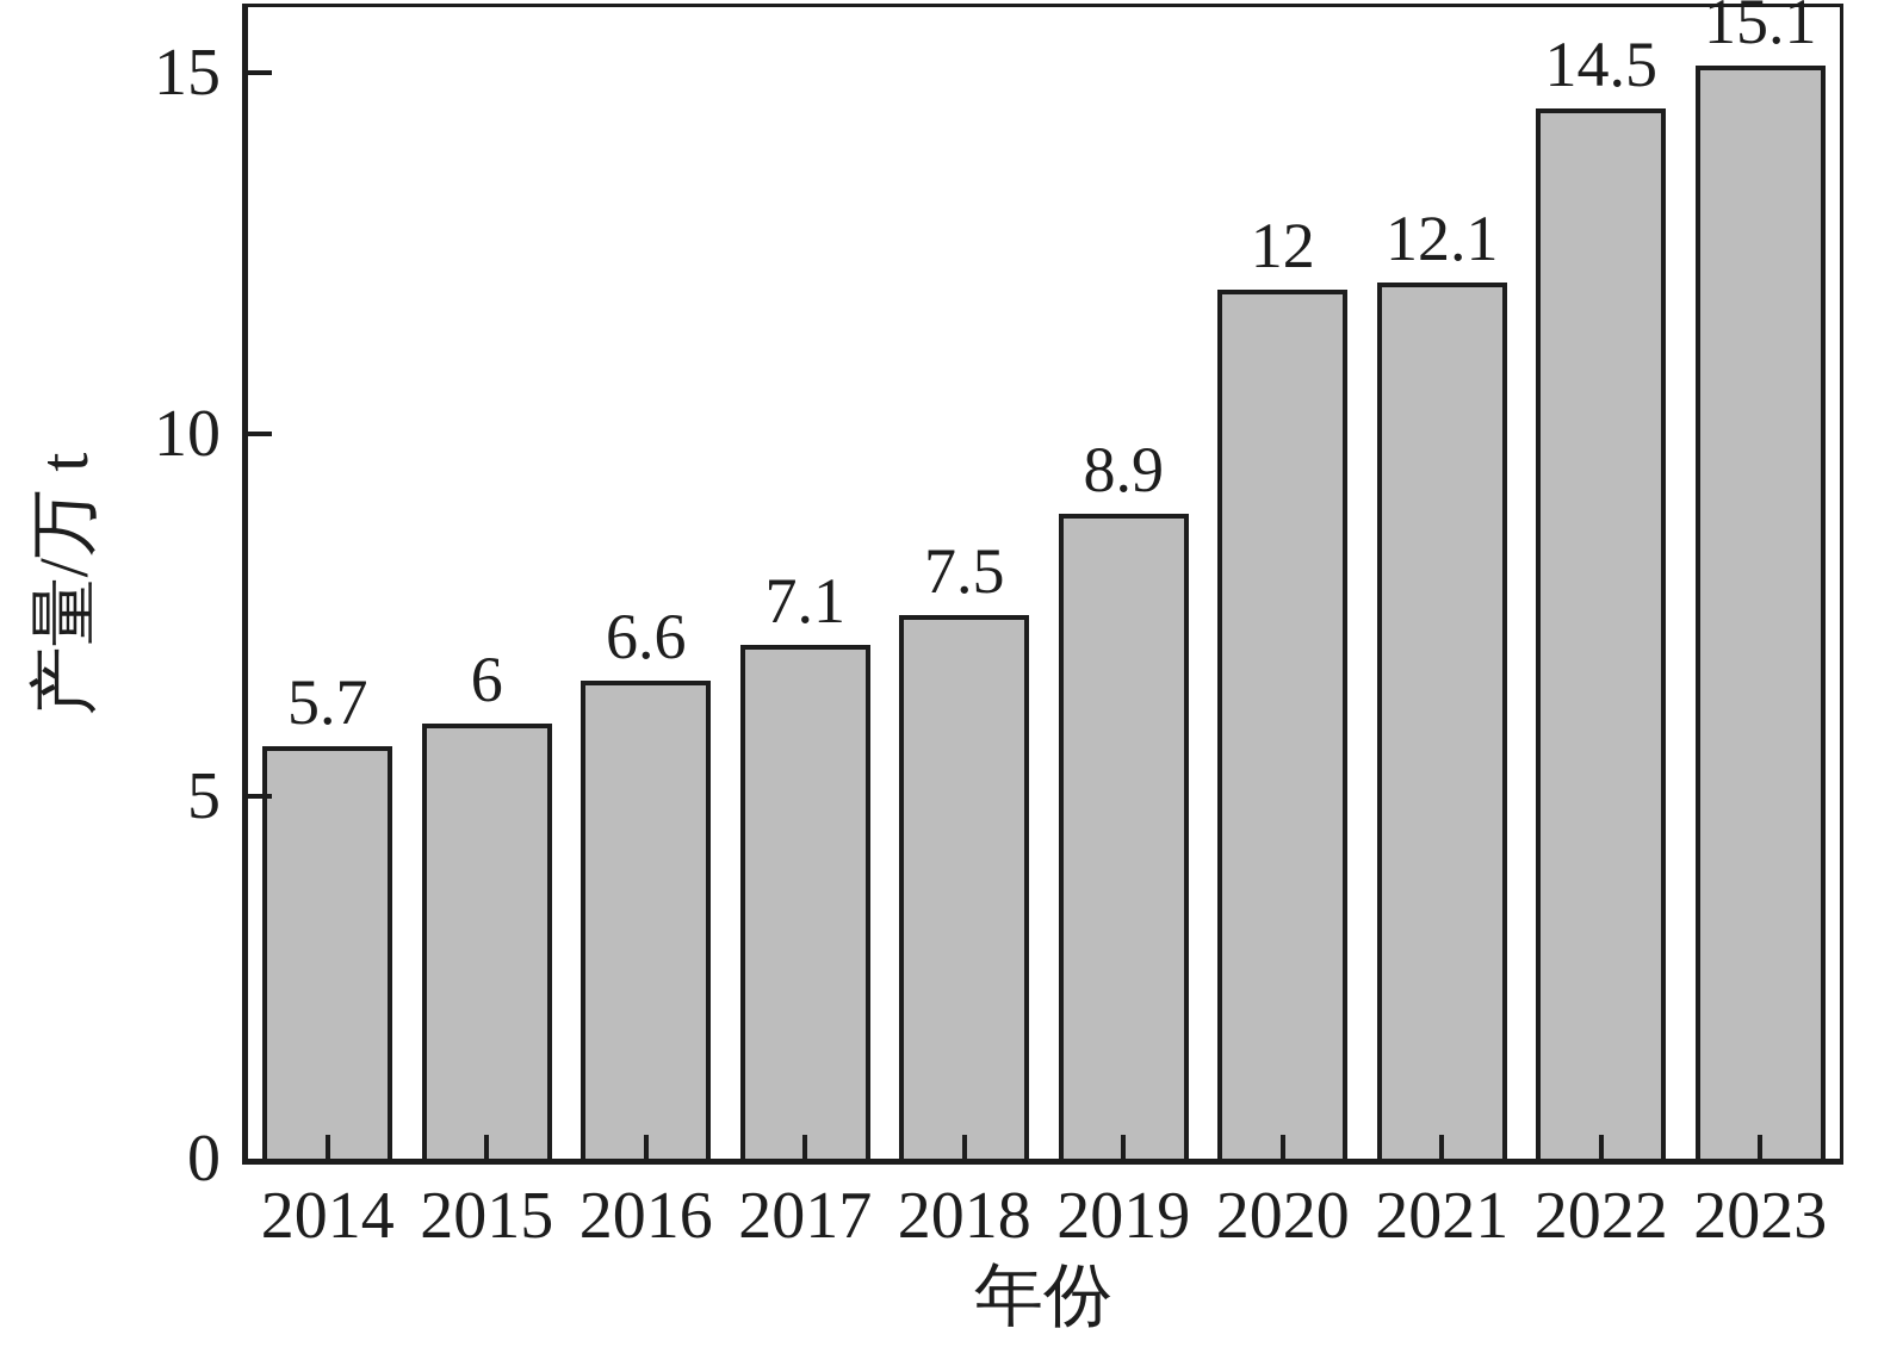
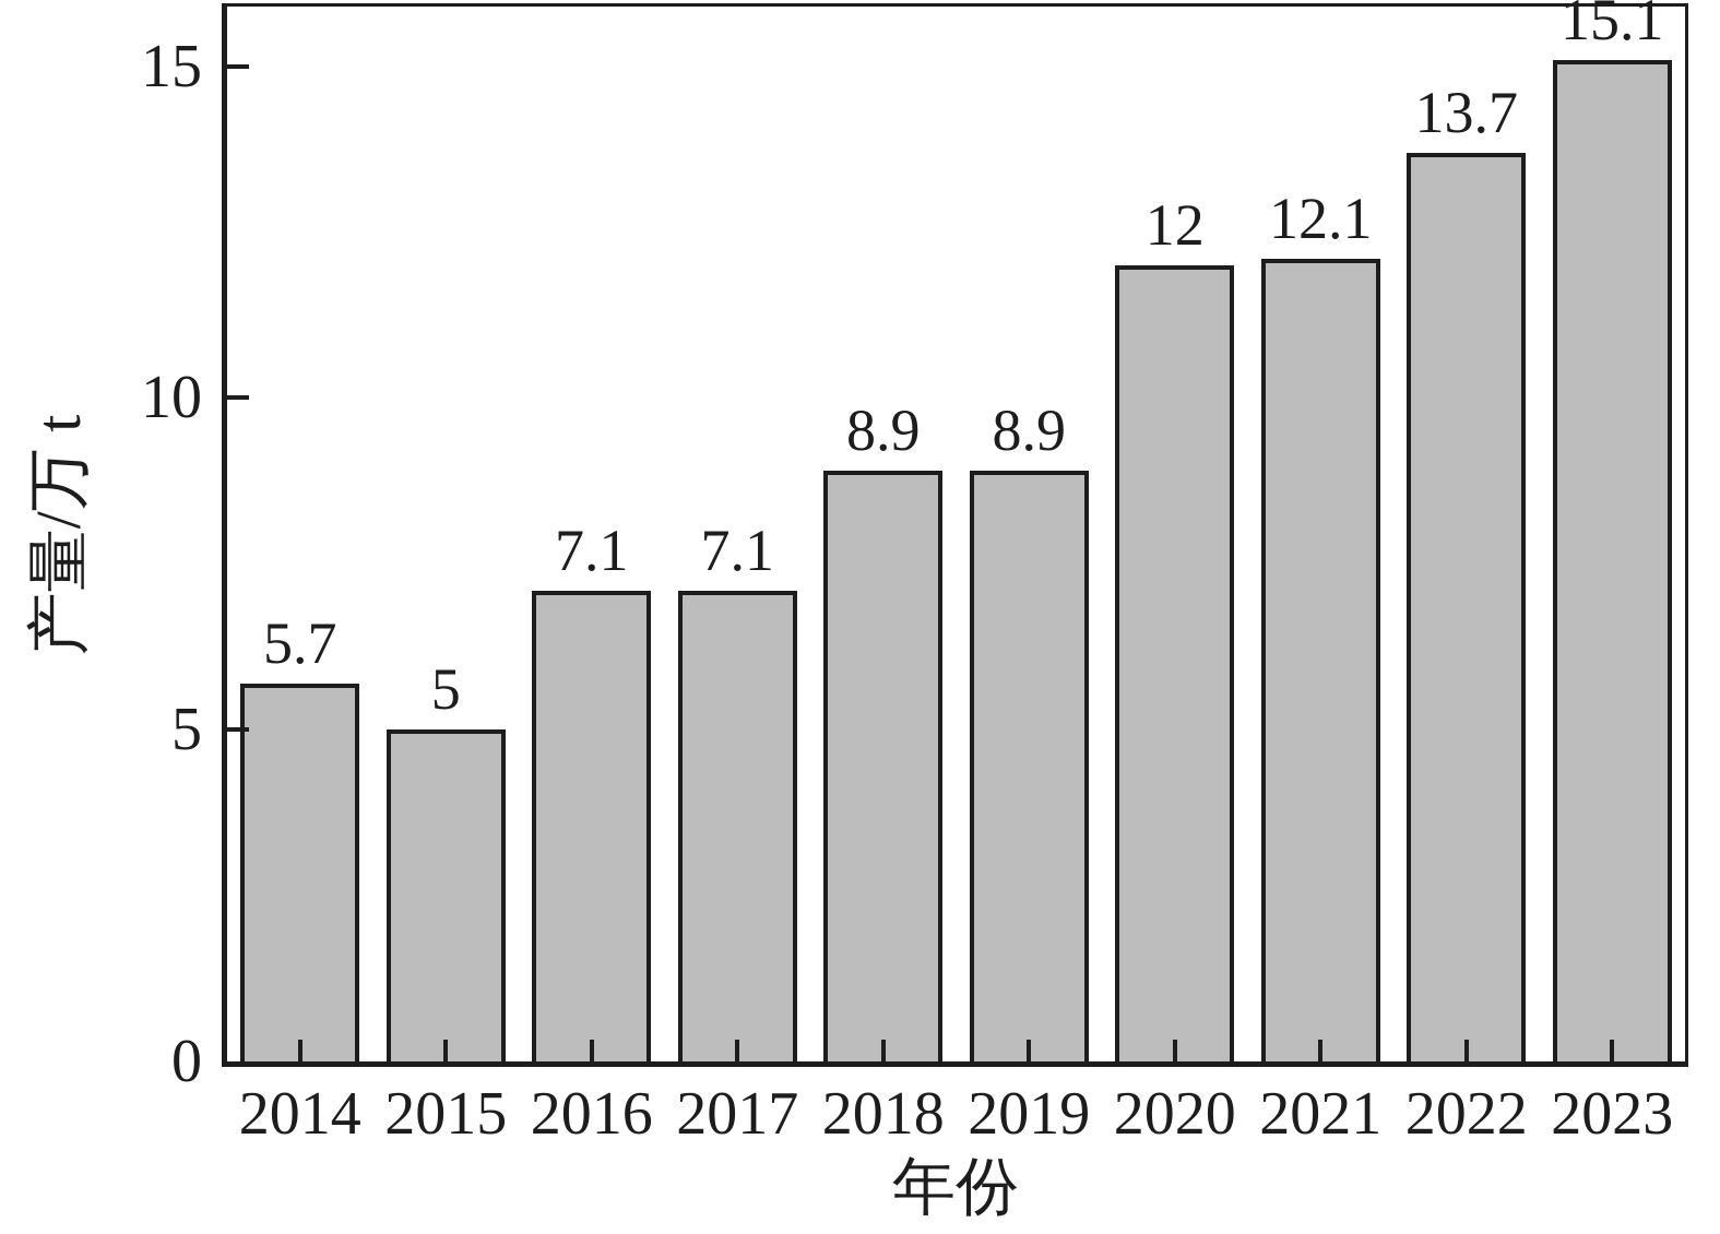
2015: 6 -> 5
2016: 6.6 -> 7.1
2018: 7.5 -> 8.9
2022: 14.5 -> 13.7
